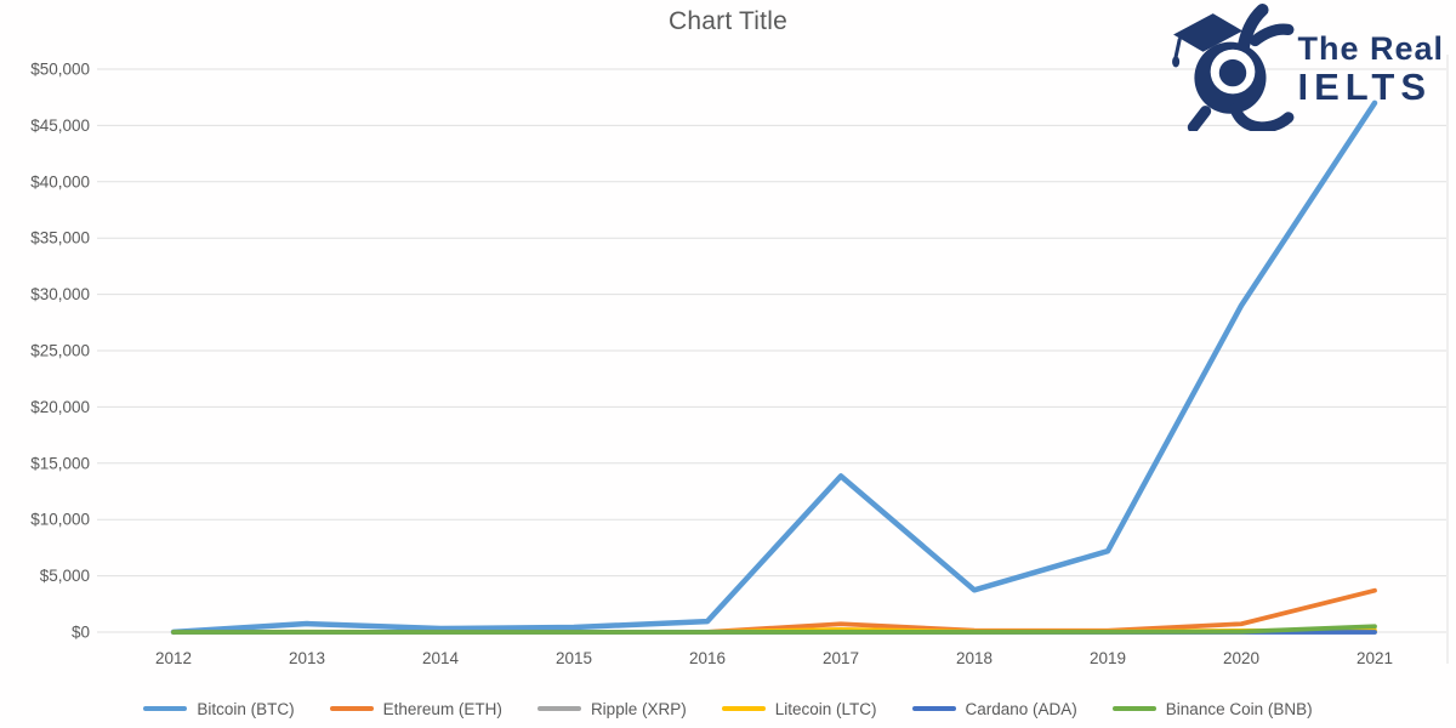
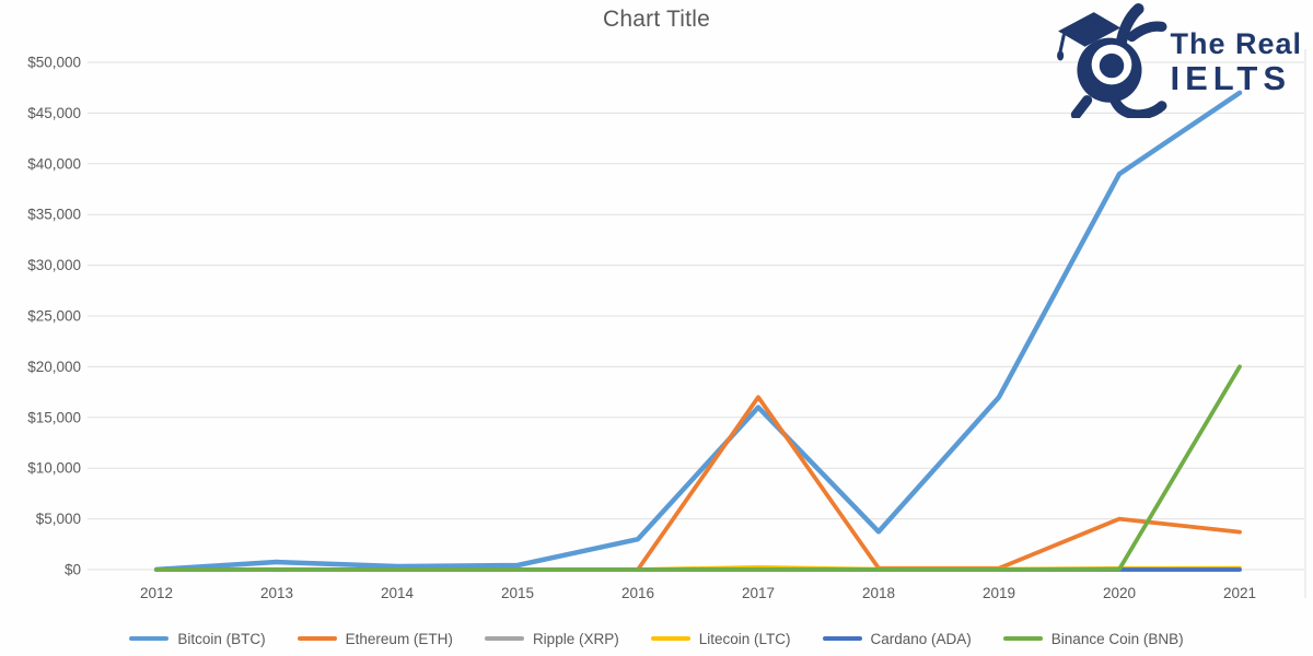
Bitcoin (BTC)/2016: $1000 -> $3000
Bitcoin (BTC)/2017: $14000 -> $16000
Ethereum (ETH)/2017: $1000 -> $17000
Bitcoin (BTC)/2019: $7000 -> $17000
Bitcoin (BTC)/2020: $29000 -> $39000
Ethereum (ETH)/2020: $1000 -> $5000
Binance Coin (BNB)/2021: $1000 -> $20000
